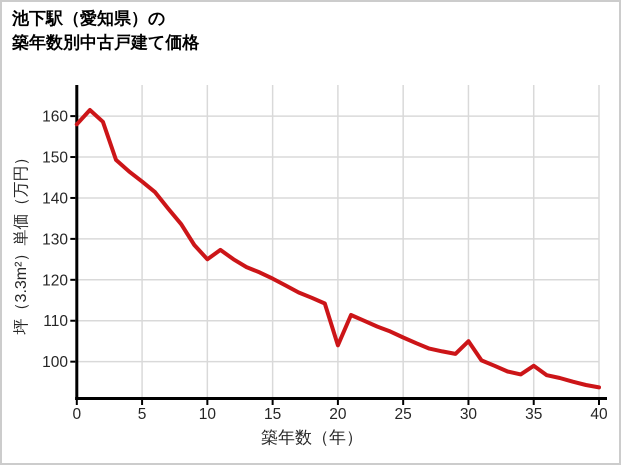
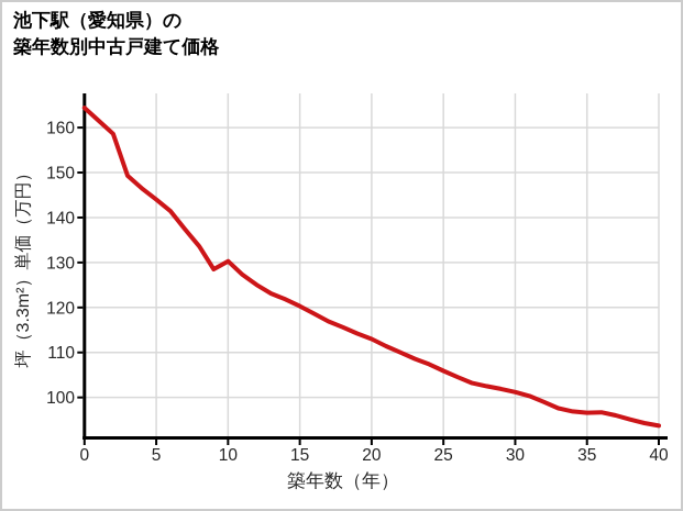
0: 158 -> 164
10: 125 -> 130
20: 104 -> 113
30: 105 -> 101
35: 99 -> 97
